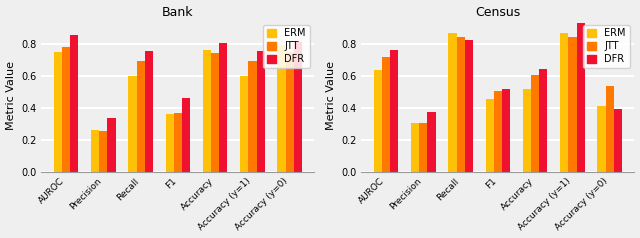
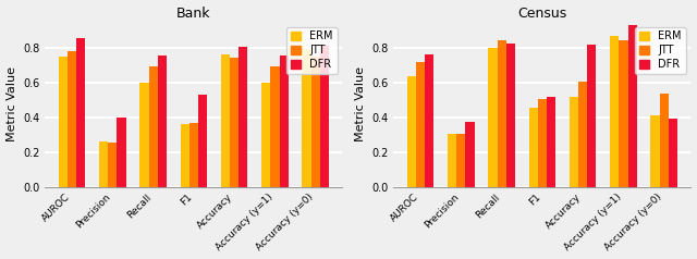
Bank/DFR/Precision: 0.34 -> 0.40
Bank/DFR/F1: 0.46 -> 0.53
Census/ERM/Recall: 0.86 -> 0.80
Census/DFR/Accuracy: 0.64 -> 0.82
